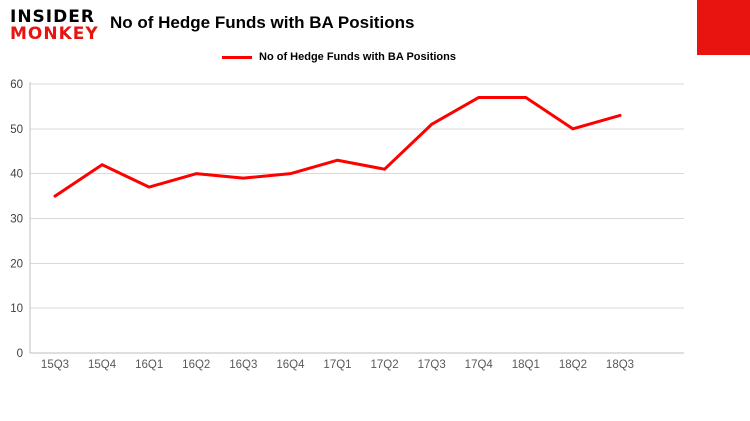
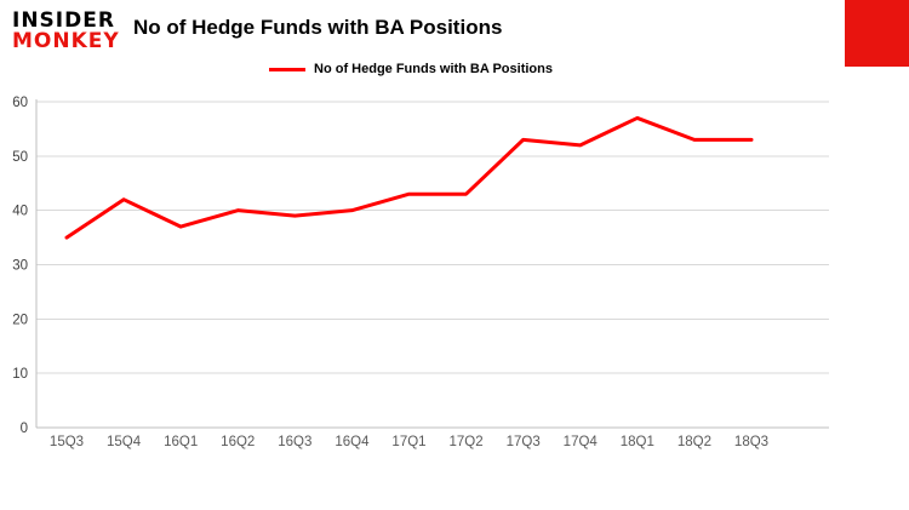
17Q2: 41 -> 43
17Q3: 51 -> 53
17Q4: 57 -> 52
18Q2: 50 -> 53
